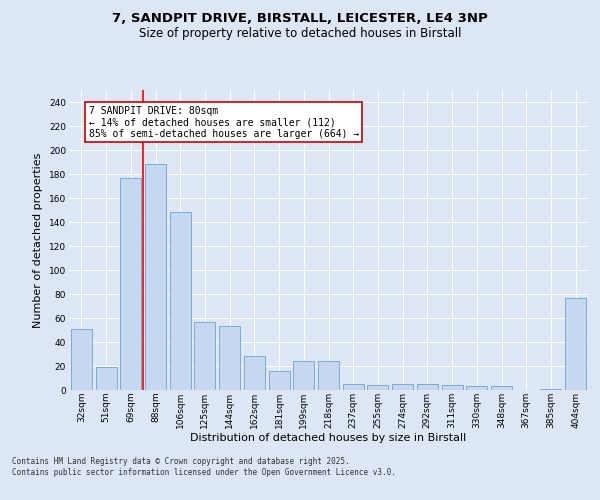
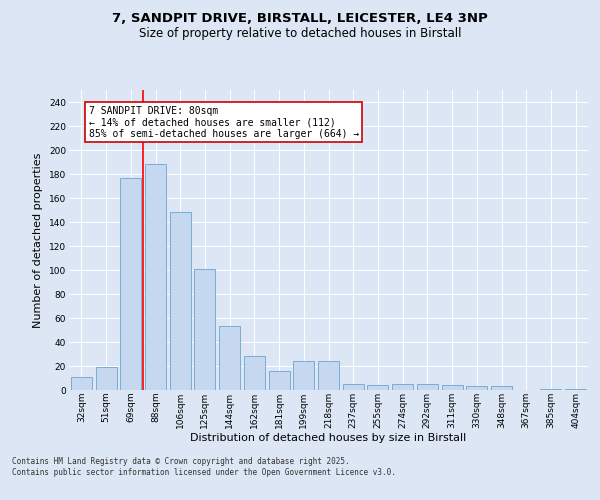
32sqm: 51 -> 11
125sqm: 57 -> 101
404sqm: 77 -> 1
